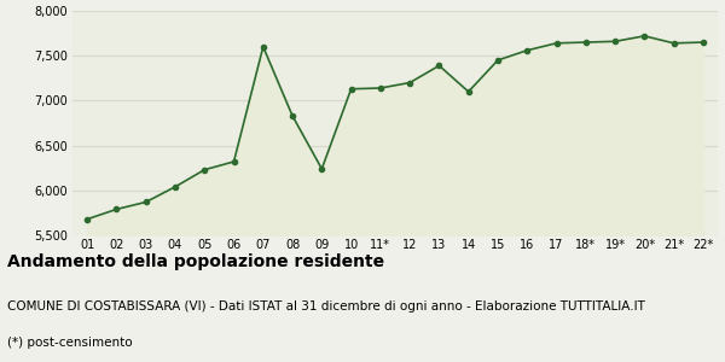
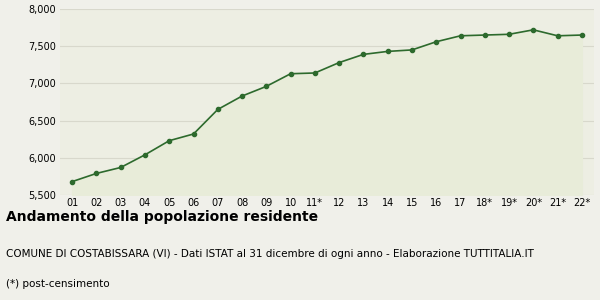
07: 7,600 -> 6,650
09: 6,240 -> 6,960
12: 7,200 -> 7,280
14: 7,100 -> 7,430
